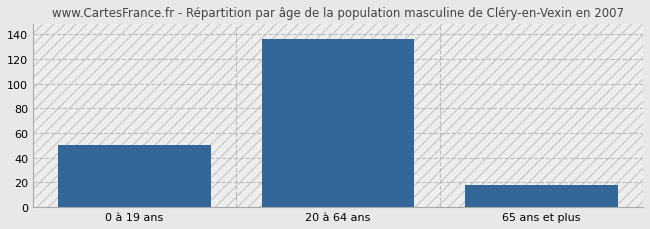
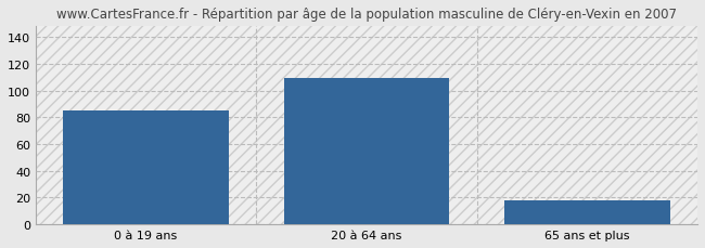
0 à 19 ans: 50 -> 85
20 à 64 ans: 136 -> 109
